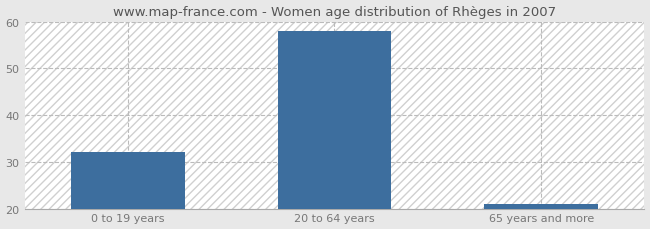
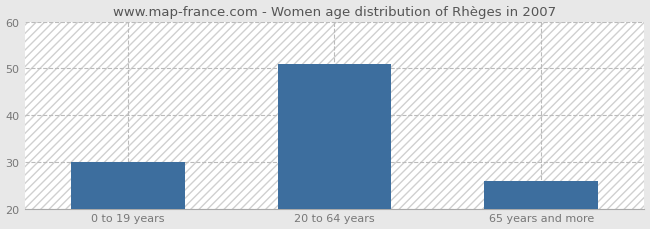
0 to 19 years: 32 -> 30
20 to 64 years: 58 -> 51
65 years and more: 21 -> 26
